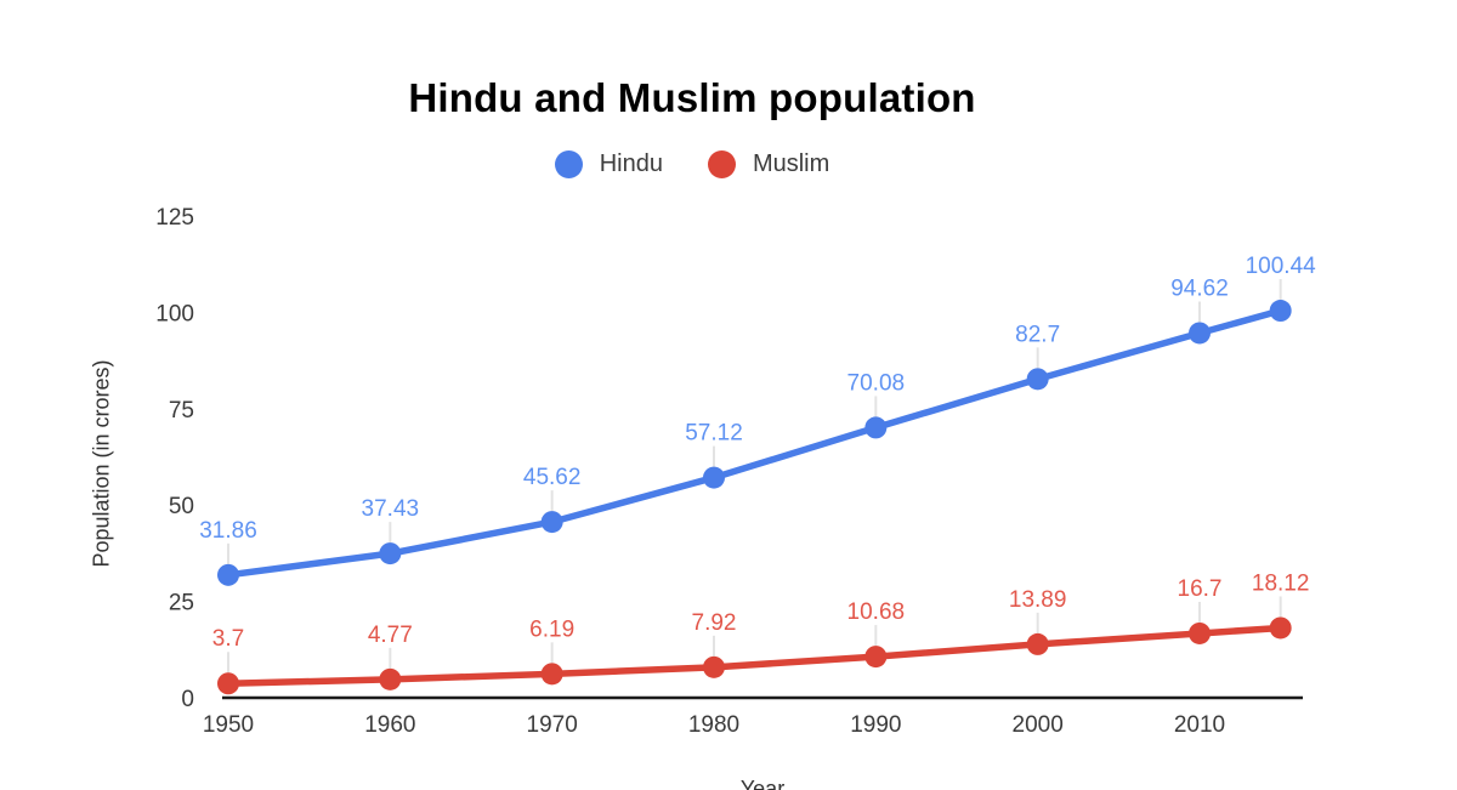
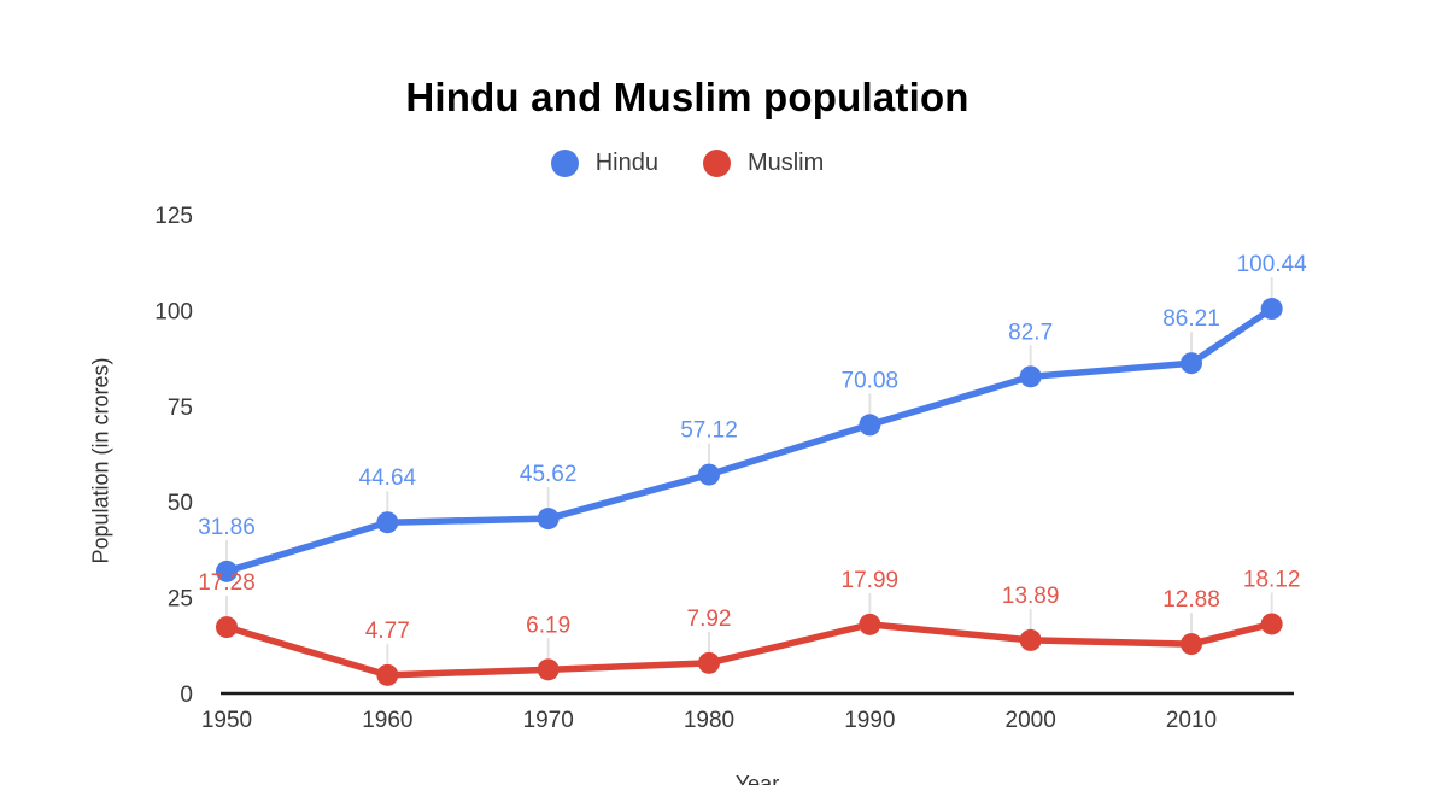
Muslim/1950: 3.7 -> 17.28
Hindu/1960: 37.43 -> 44.64
Muslim/1990: 10.68 -> 17.99
Hindu/2010: 94.62 -> 86.21
Muslim/2010: 16.7 -> 12.88
